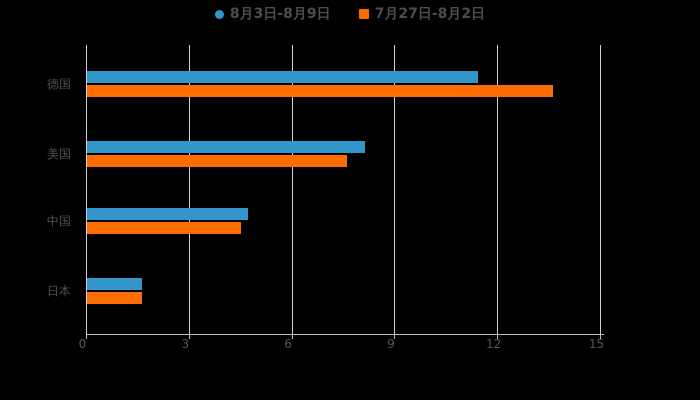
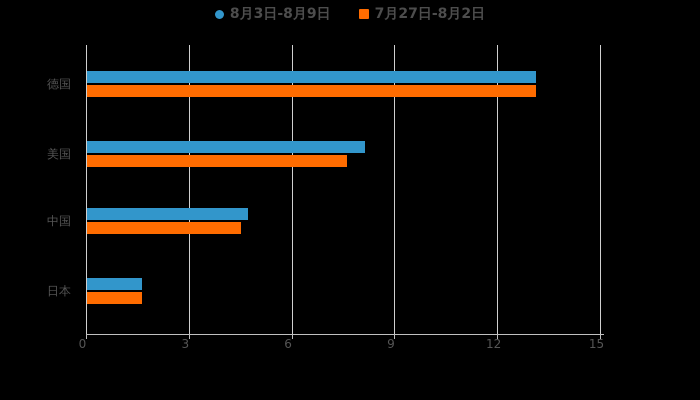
8月3日-8月9日/德国: 11.4 -> 13.1
7月27日-8月2日/德国: 13.6 -> 13.1
